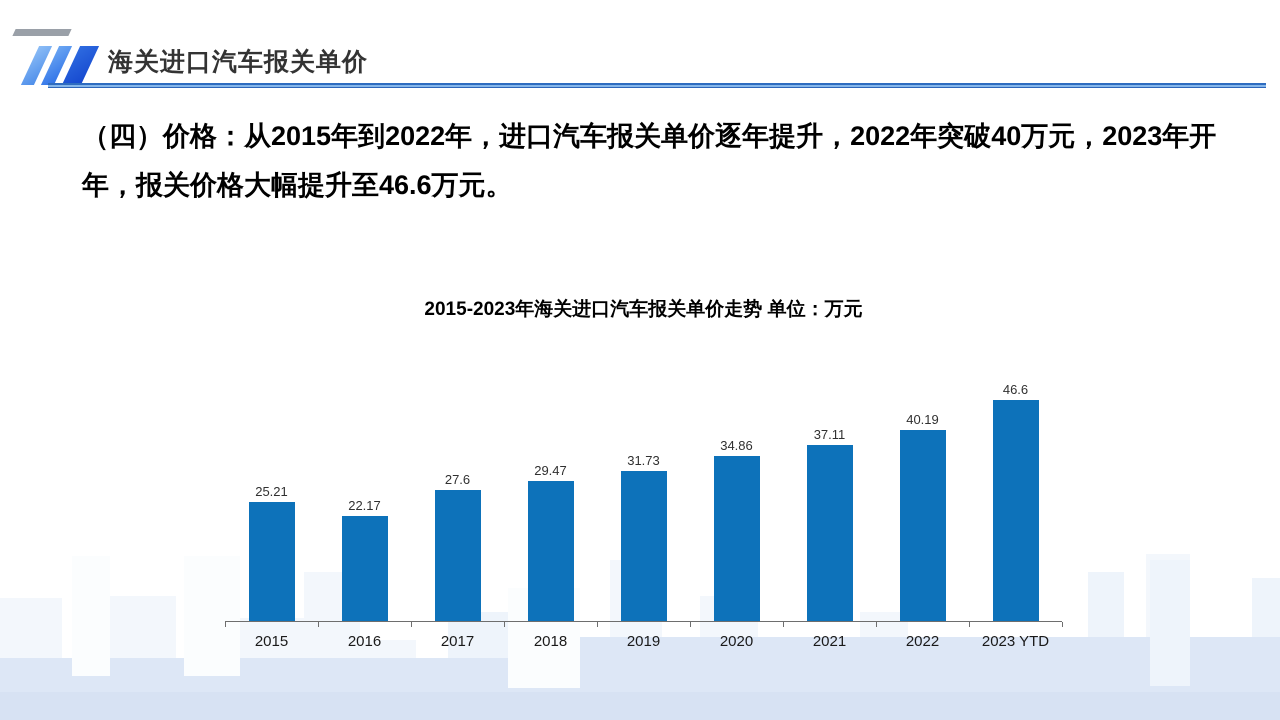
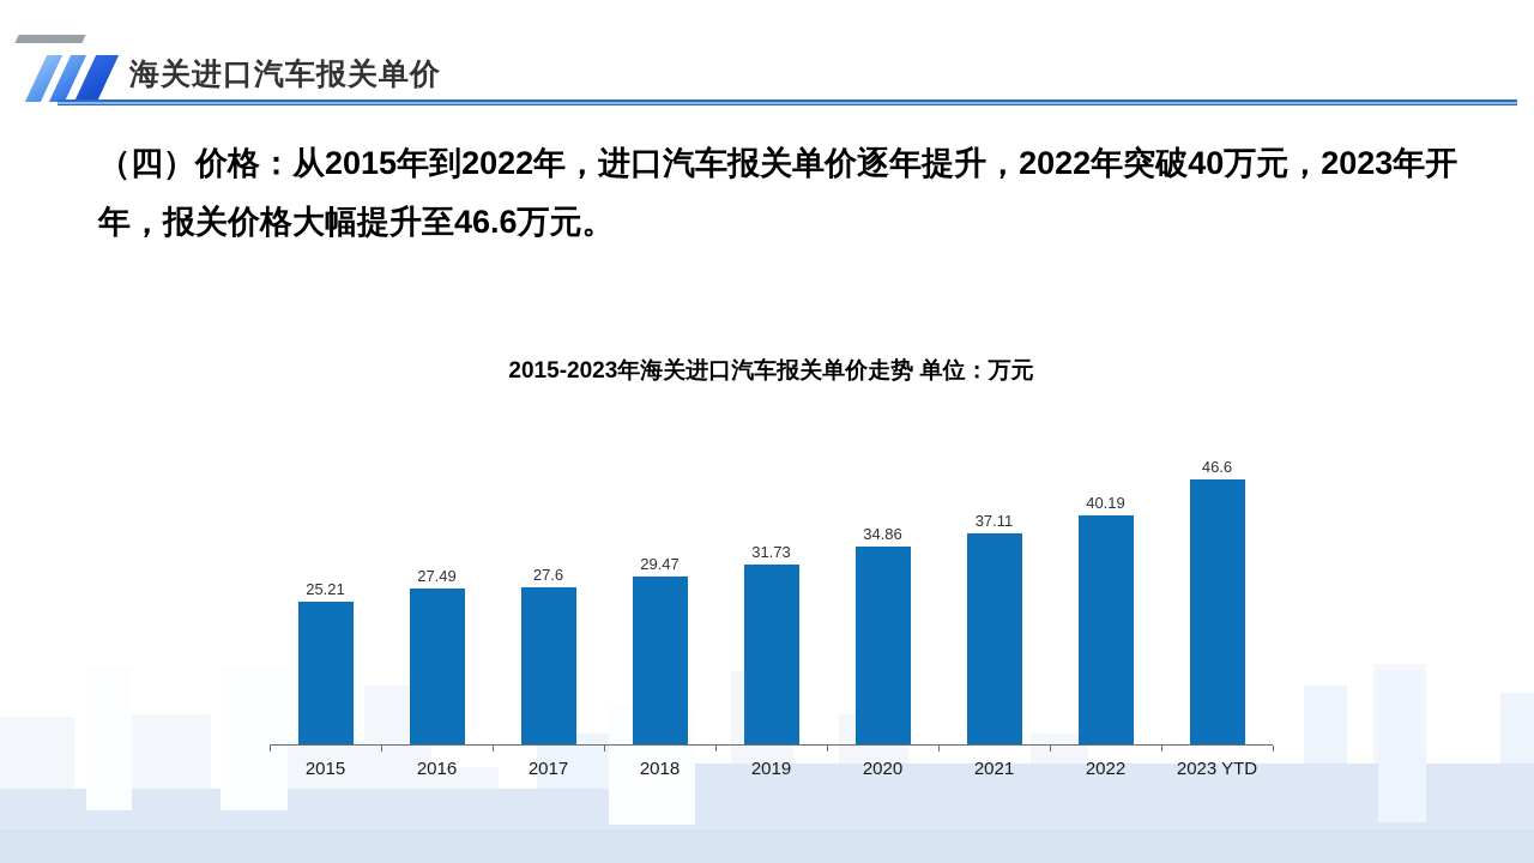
2016: 22.17 -> 27.49
